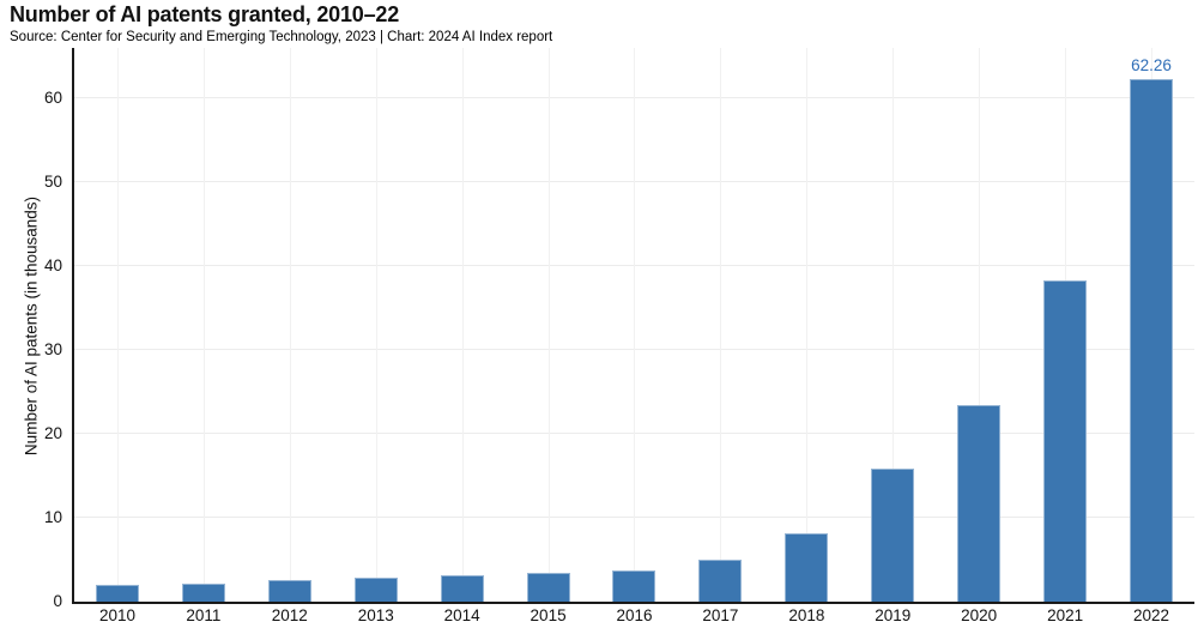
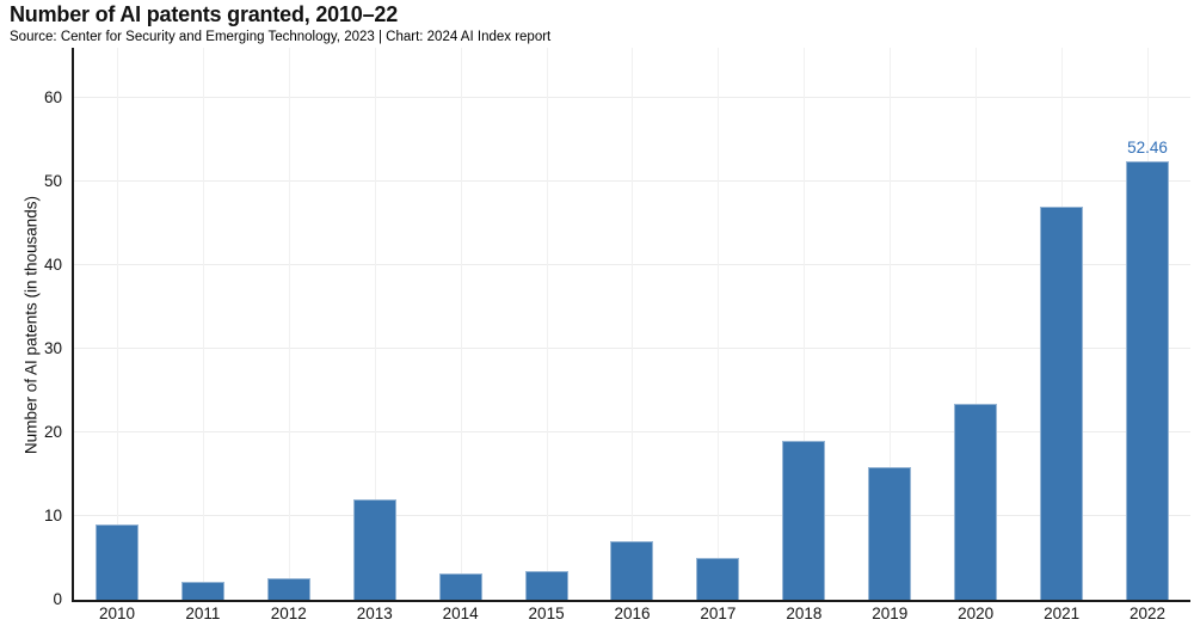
2010: 2 -> 9
2013: 3 -> 12
2016: 4 -> 7
2018: 8 -> 19
2021: 38 -> 47
2022: 62.26 -> 52.46
